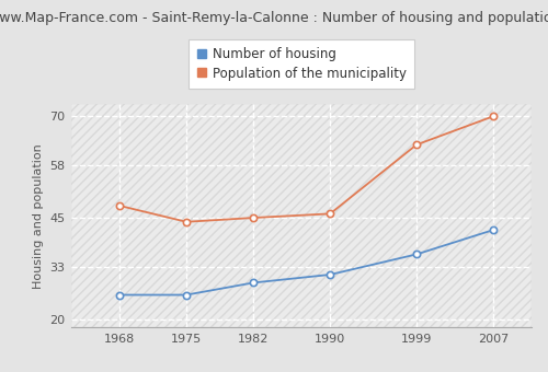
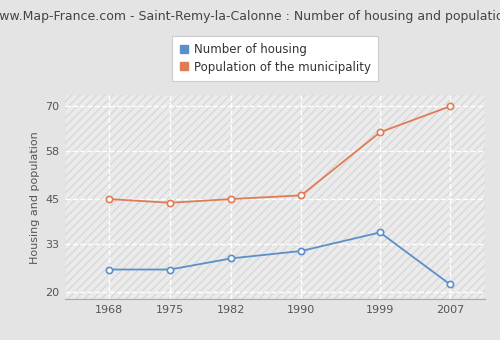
Population of the municipality/1968: 48 -> 45
Number of housing/2007: 42 -> 22
